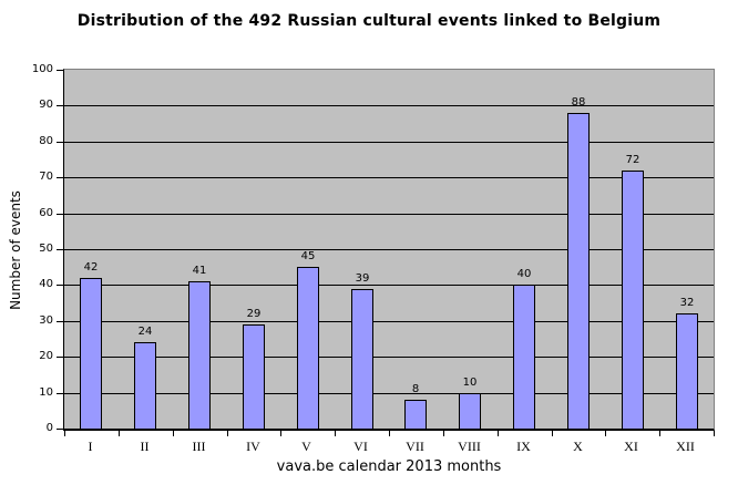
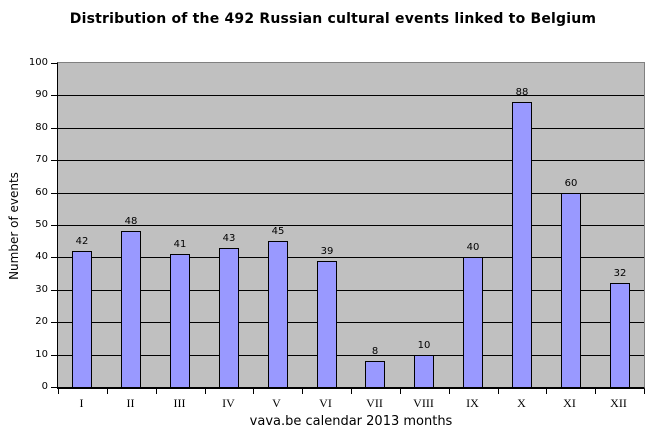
II: 24 -> 48
IV: 29 -> 43
XI: 72 -> 60
